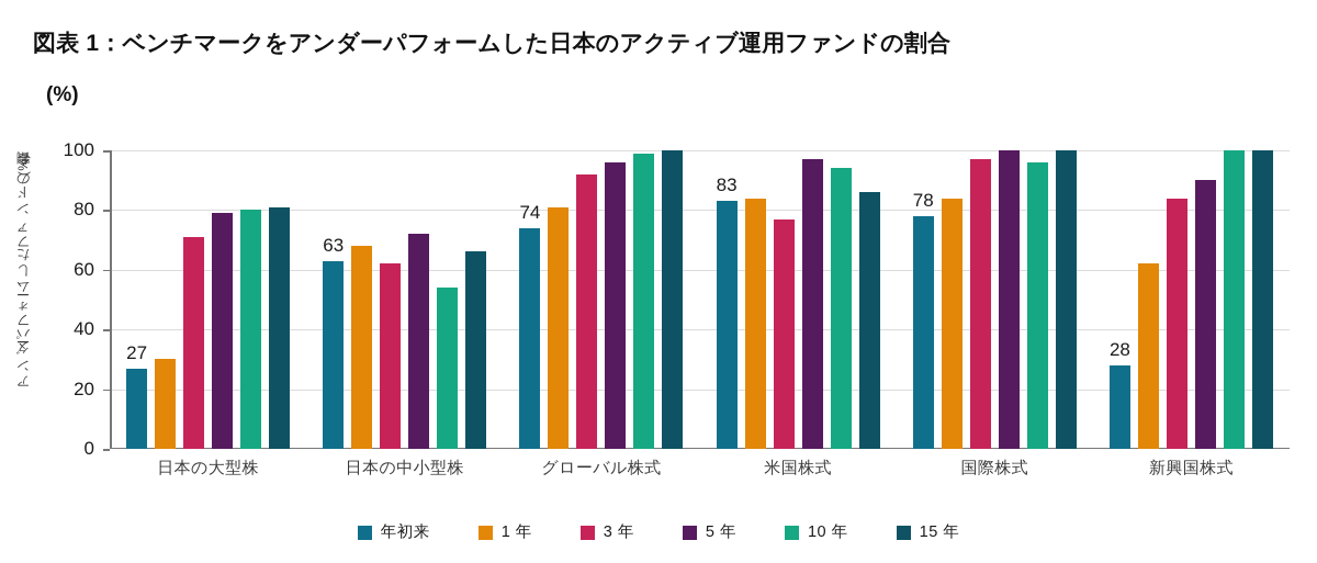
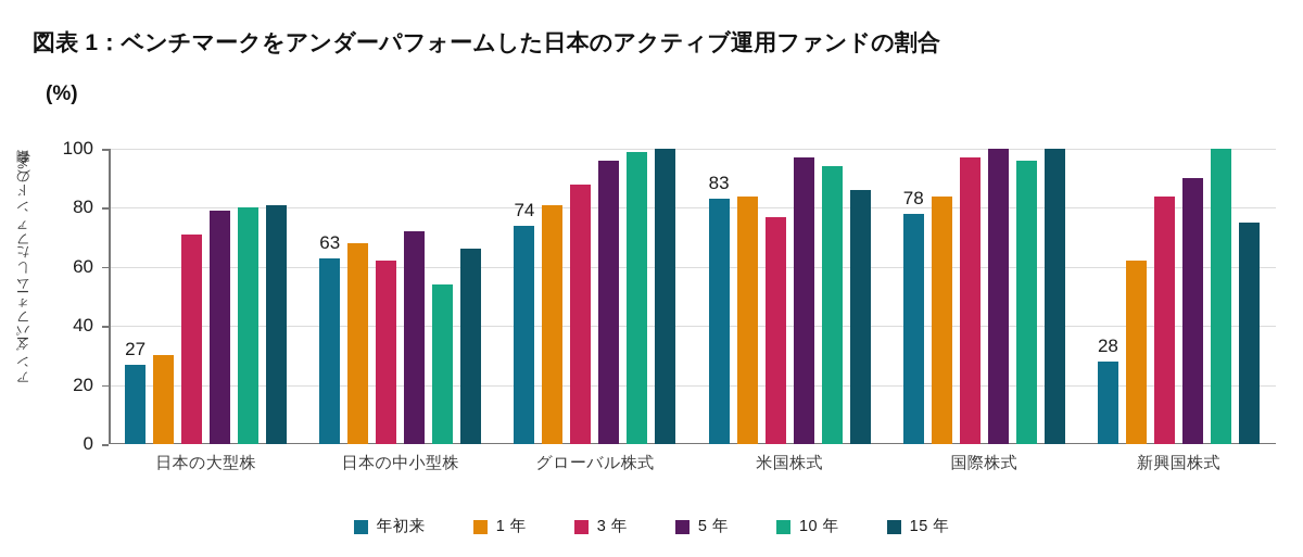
3 年/グローバル株式: 92 -> 88
15 年/新興国株式: 100 -> 75
